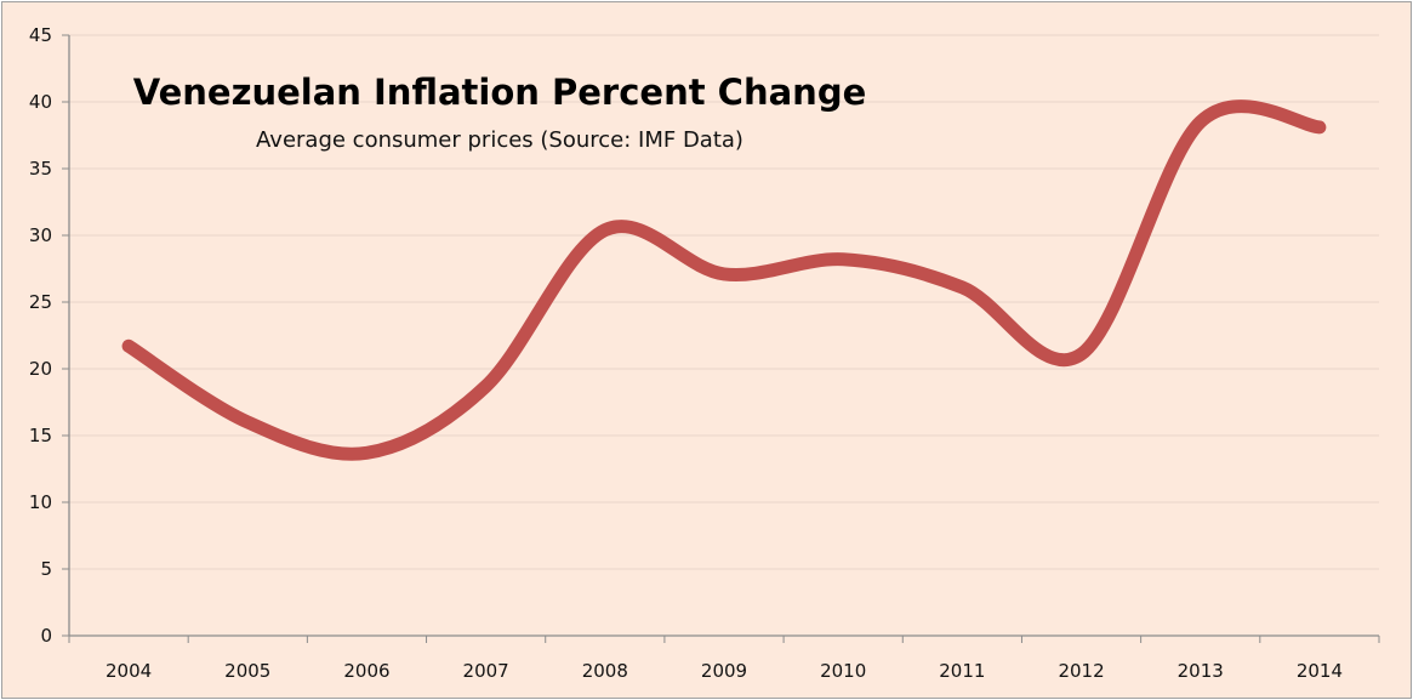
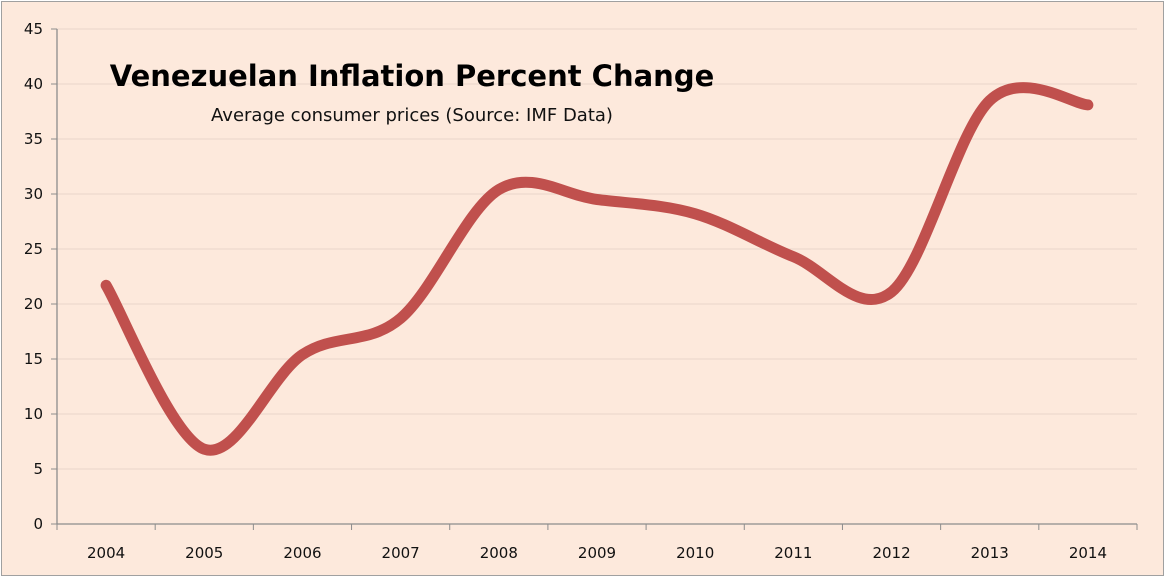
2005: 16.0 -> 6.8
2006: 13.7 -> 15.4
2009: 27.1 -> 29.5
2011: 26.1 -> 24.3
